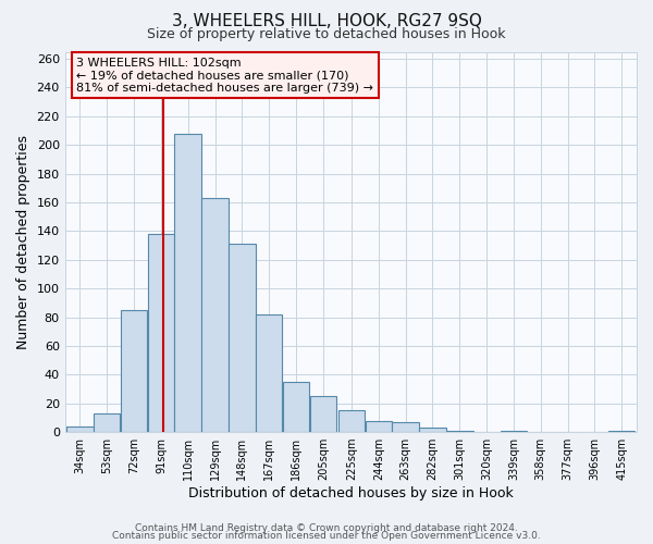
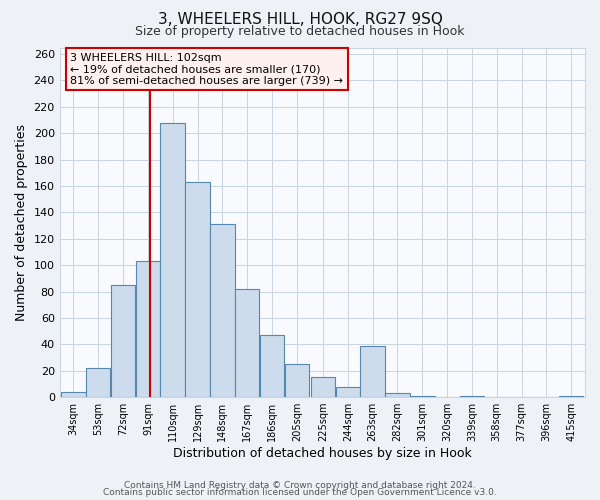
53sqm: 13 -> 22
91sqm: 138 -> 103
186sqm: 35 -> 47
263sqm: 7 -> 39
